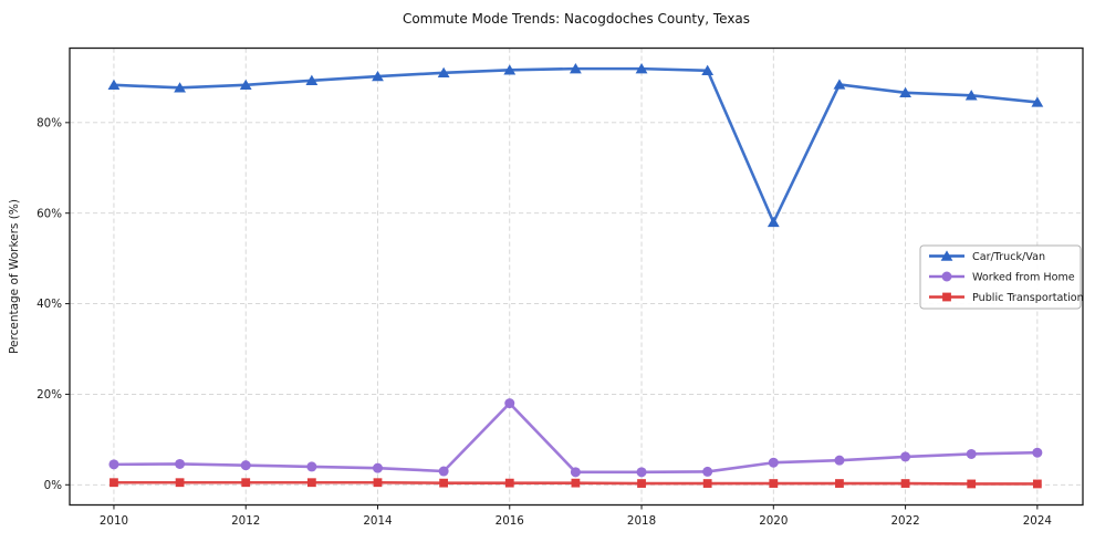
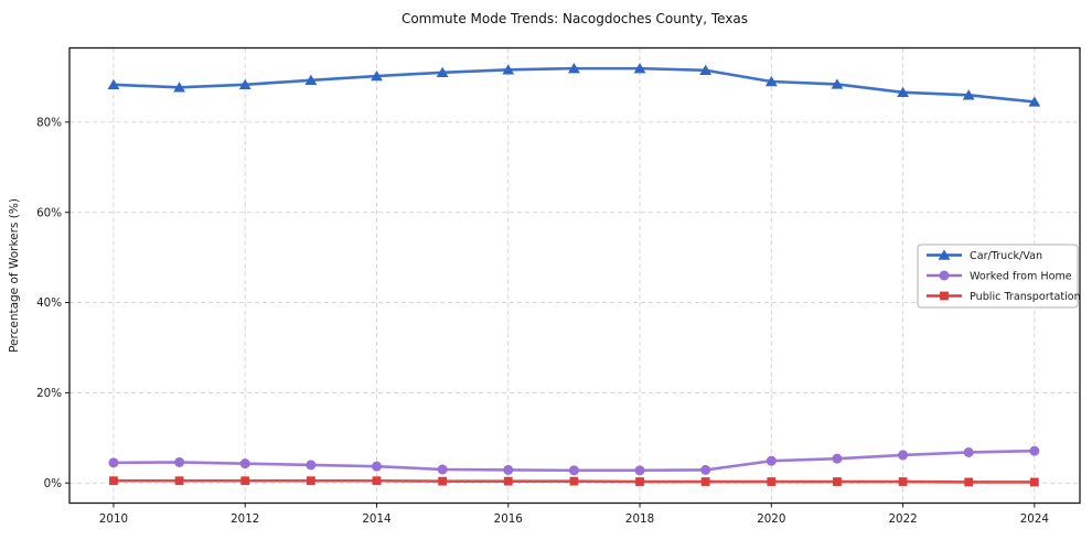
Worked from Home/2016: 18% -> 3%
Car/Truck/Van/2020: 58% -> 89%
